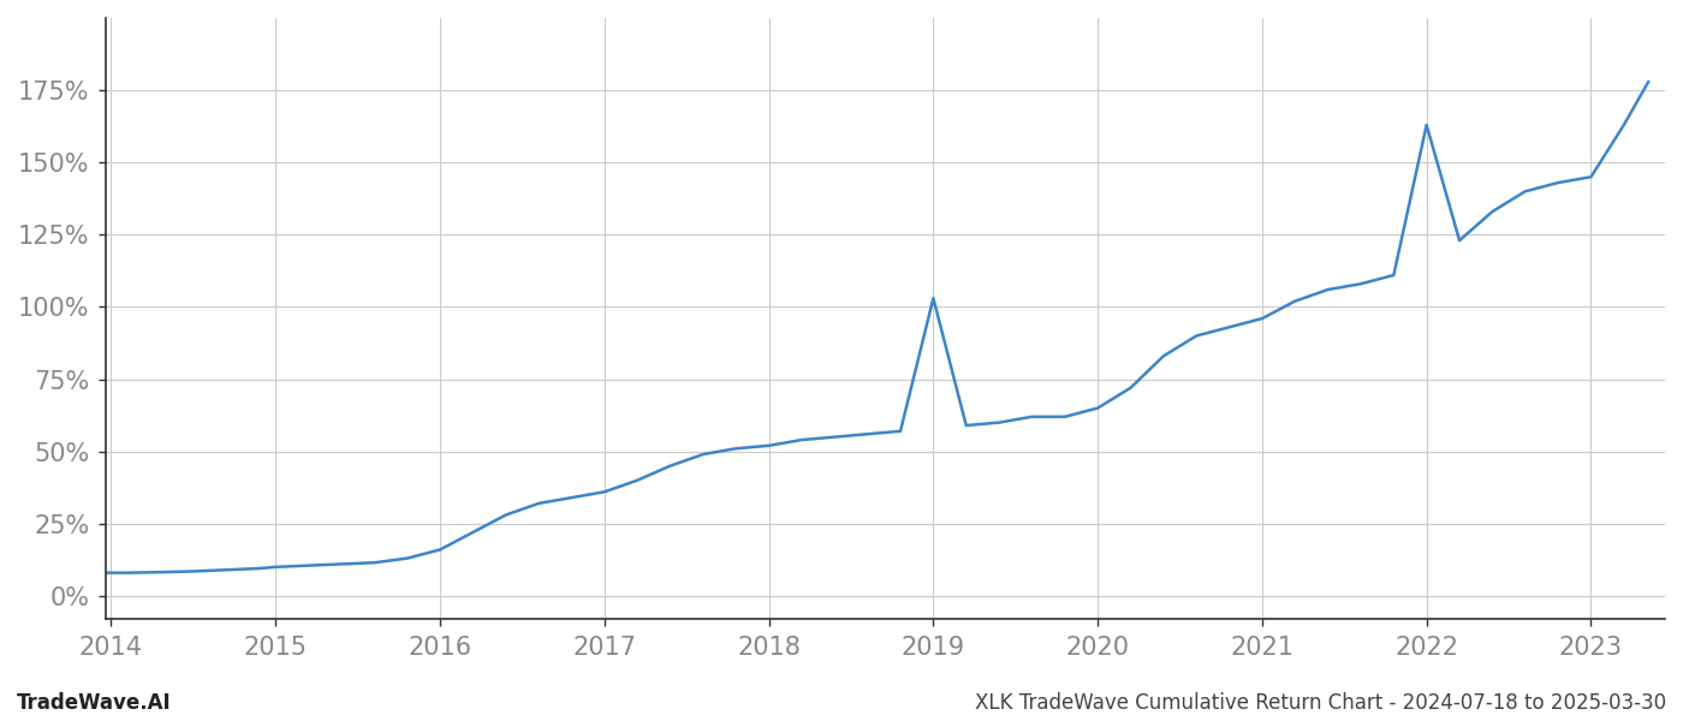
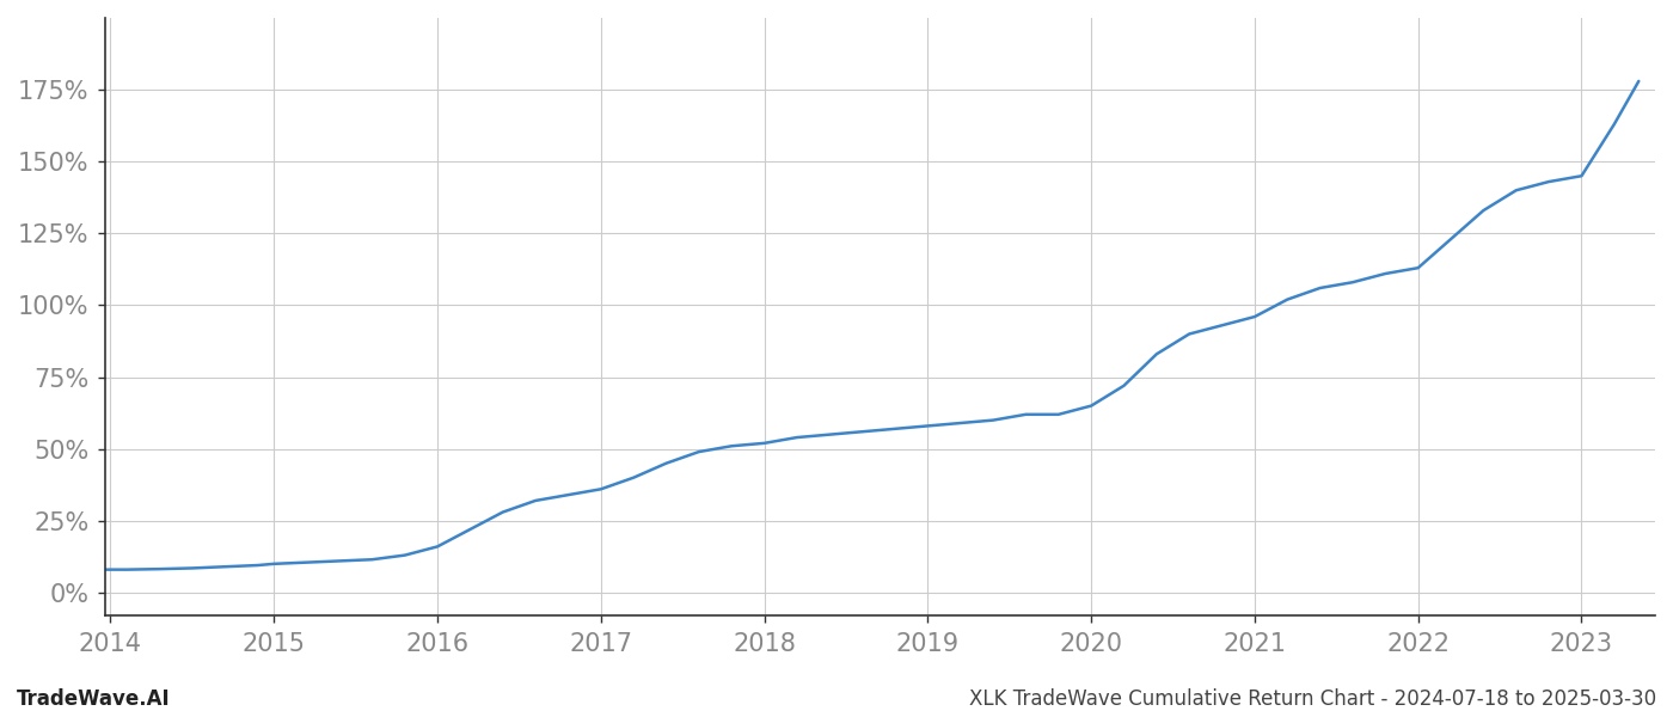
2019: 103.0% -> 58.0%
2022: 163.0% -> 113.0%
